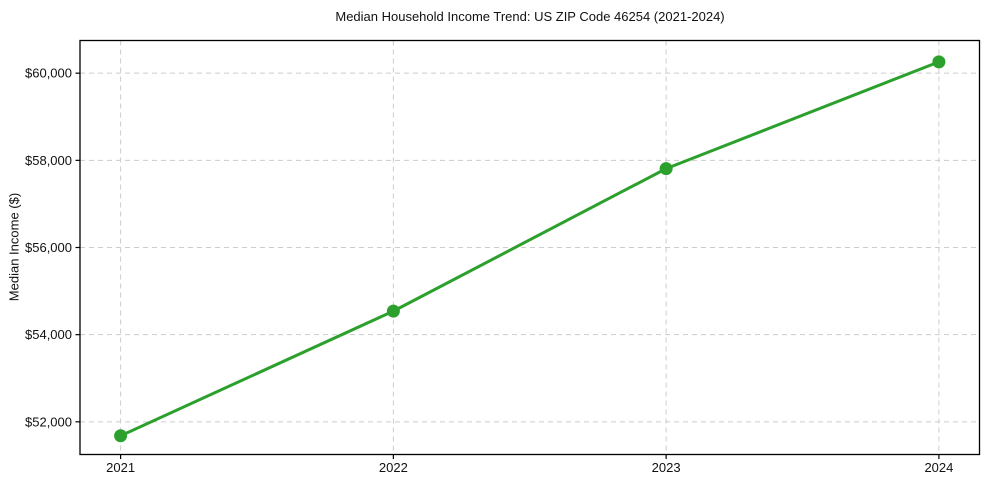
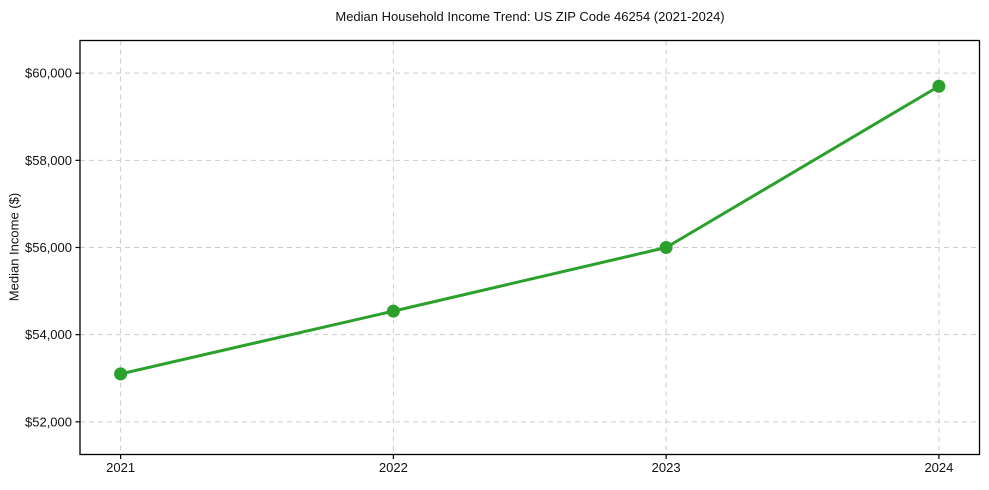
2021: $51700 -> $53100
2023: $57800 -> $56000
2024: $60300 -> $59700
